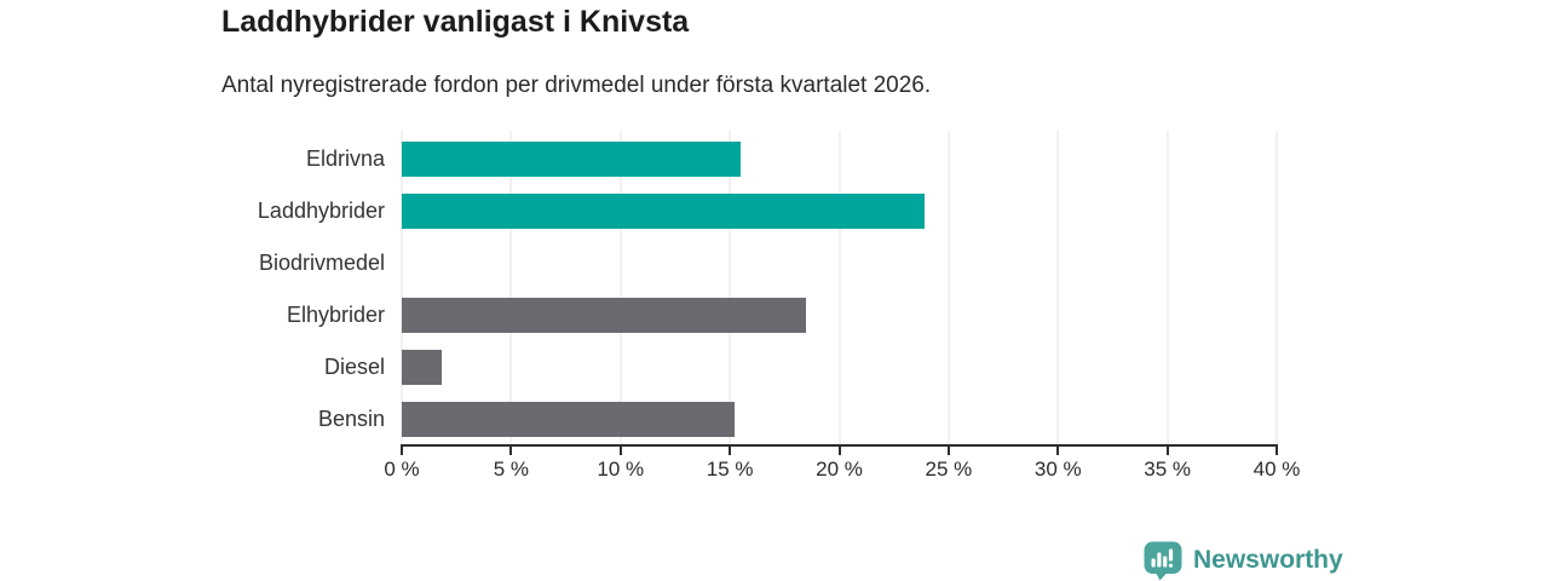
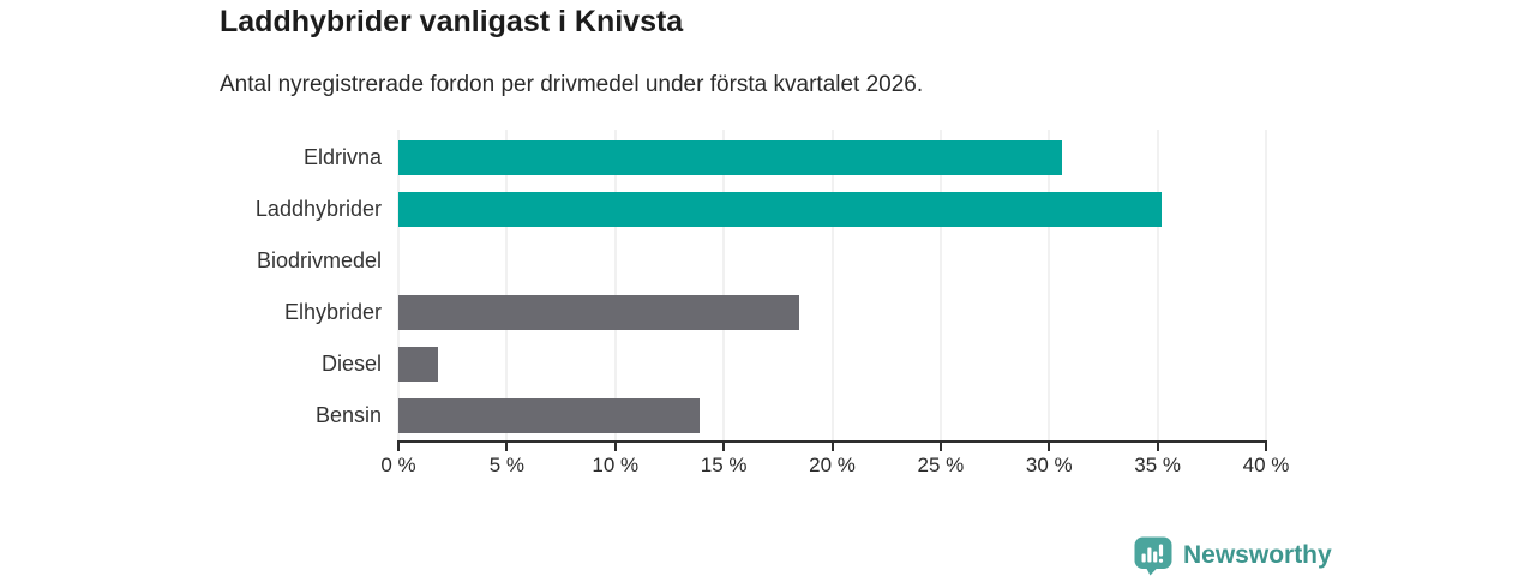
Eldrivna: 15.5% -> 30.6%
Laddhybrider: 23.9% -> 35.2%
Bensin: 15.2% -> 13.9%
